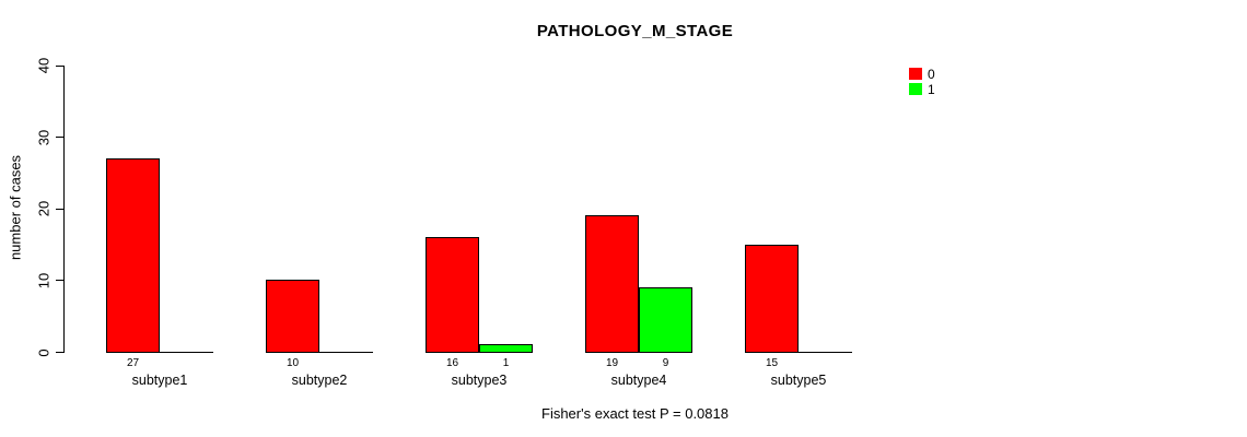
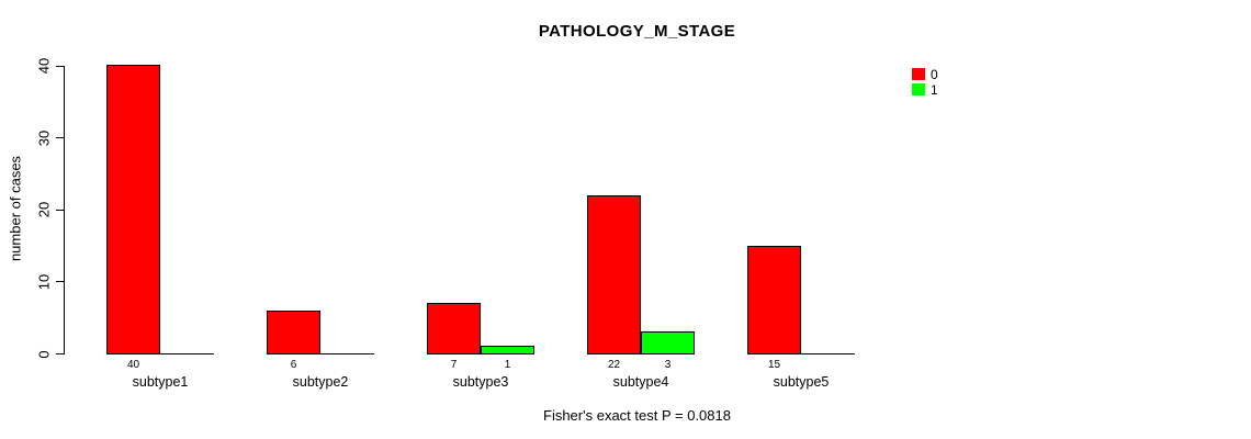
0/subtype1: 27 -> 40
0/subtype2: 10 -> 6
0/subtype3: 16 -> 7
0/subtype4: 19 -> 22
1/subtype4: 9 -> 3
